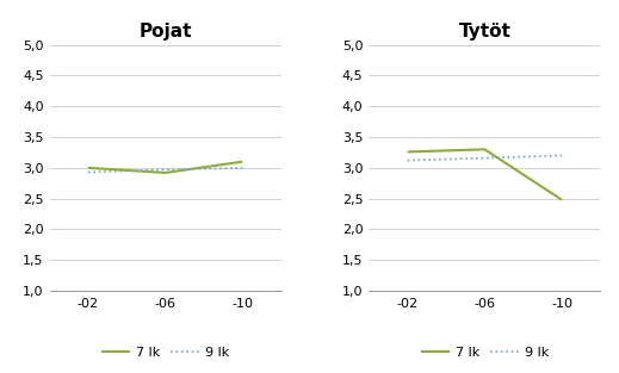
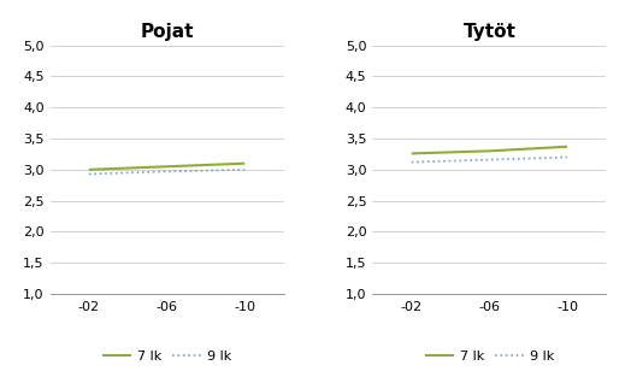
Pojat/7 lk/-06: 2,92 -> 3,05
Tytöt/7 lk/-10: 2,48 -> 3,37
